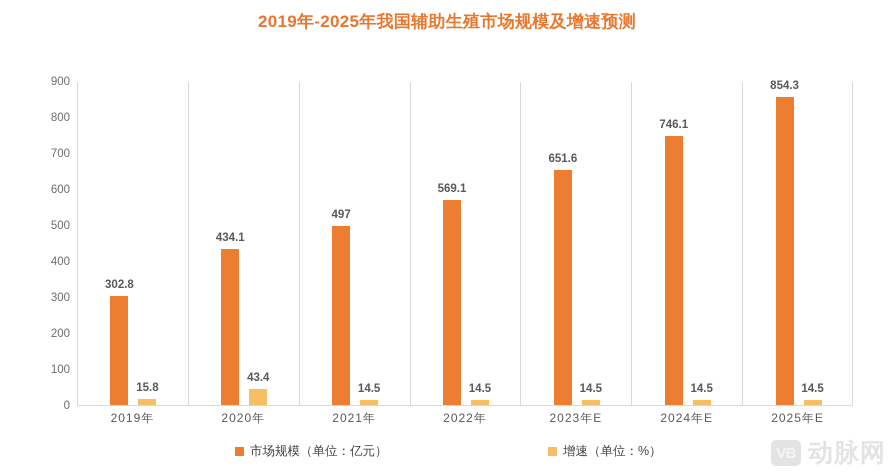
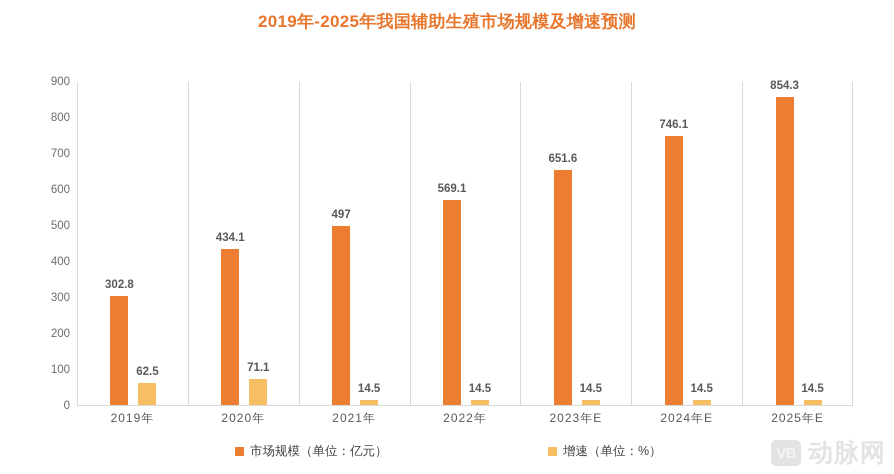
增速（单位：%）/2019年: 15.8 -> 62.5
增速（单位：%）/2020年: 43.4 -> 71.1
